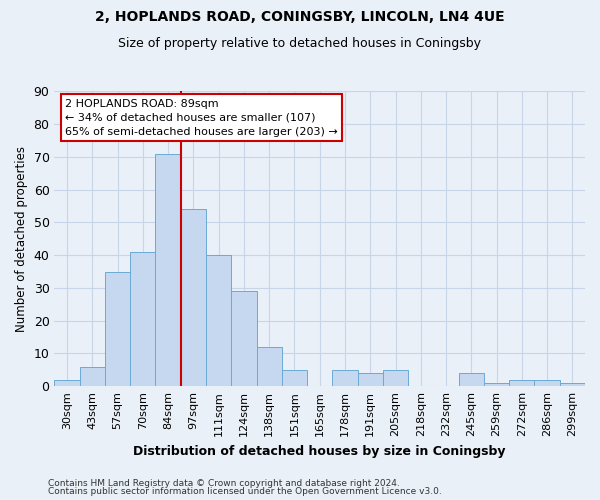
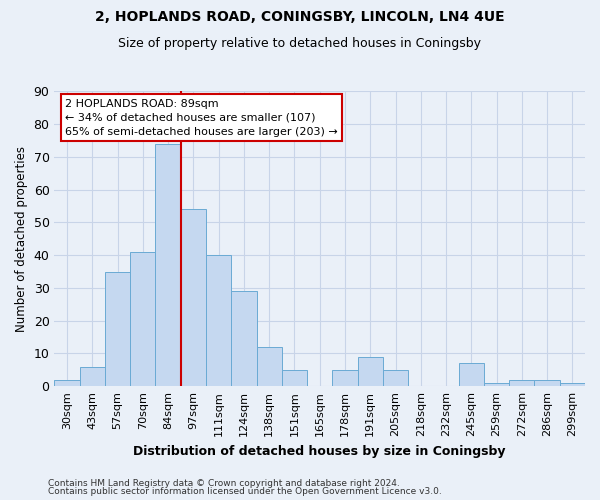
84sqm: 71 -> 74
191sqm: 4 -> 9
245sqm: 4 -> 7
